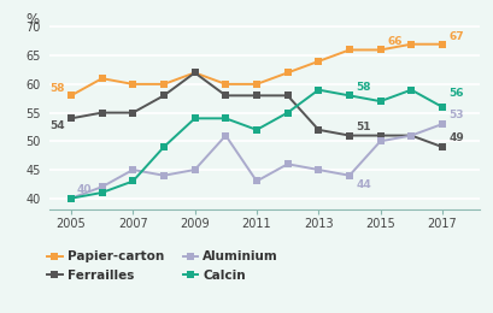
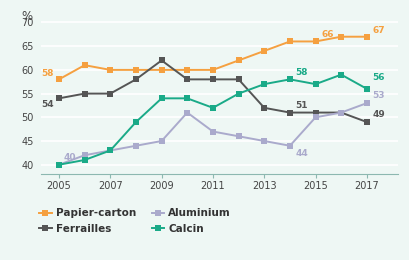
Aluminium/2007: 45 -> 43
Papier-carton/2009: 62 -> 60
Aluminium/2011: 43 -> 47
Calcin/2013: 59 -> 57
